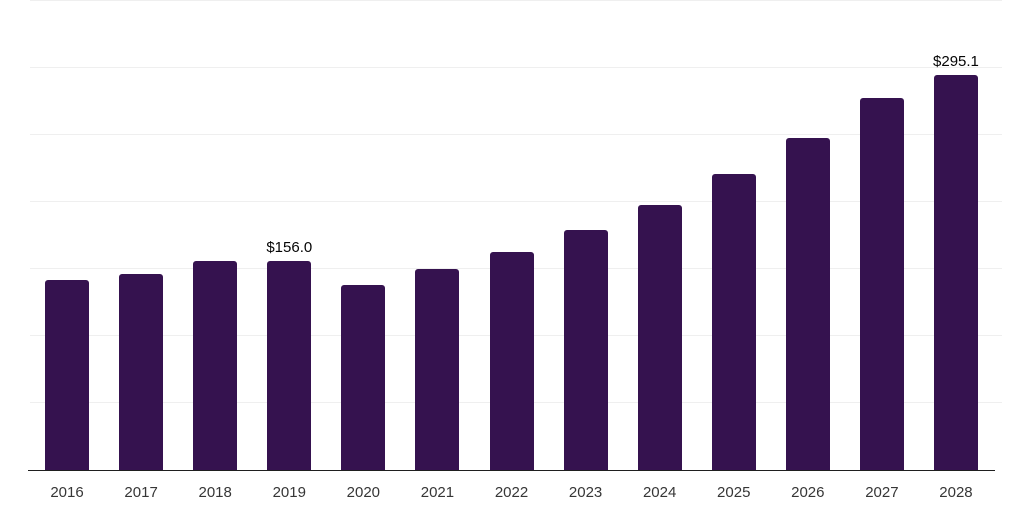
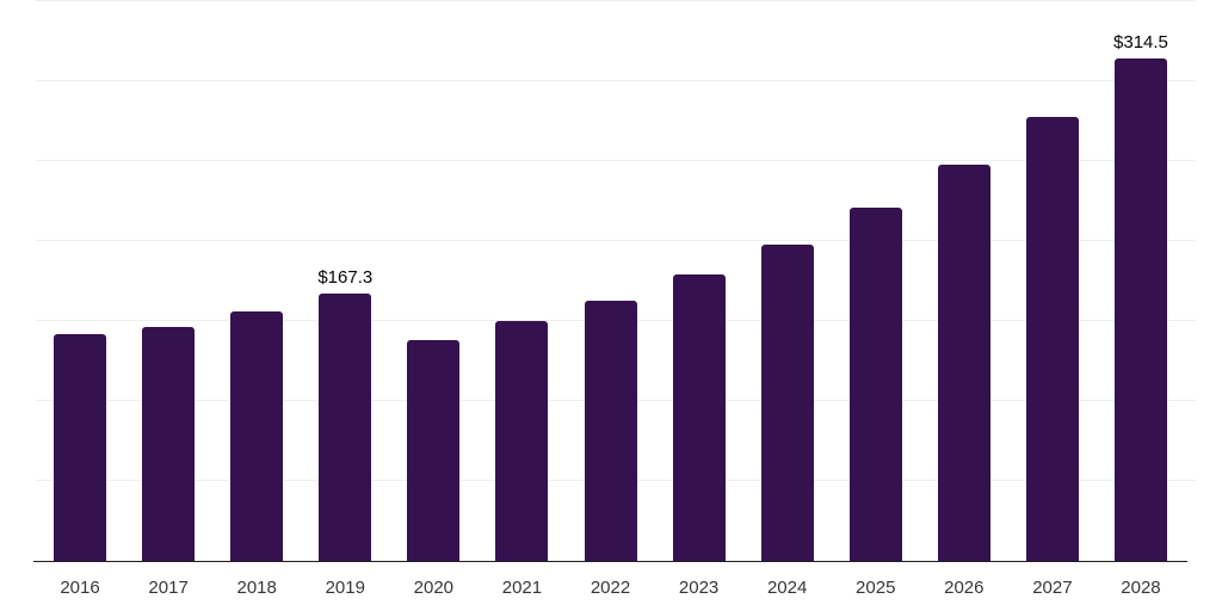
2019: $156.0 -> $167.3
2028: $295.1 -> $314.5
